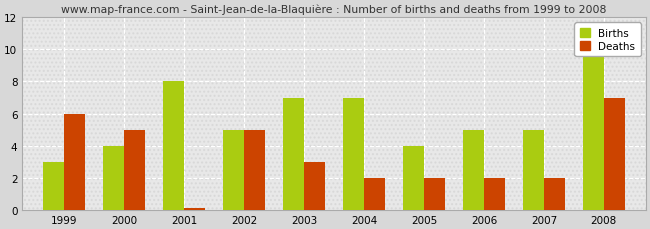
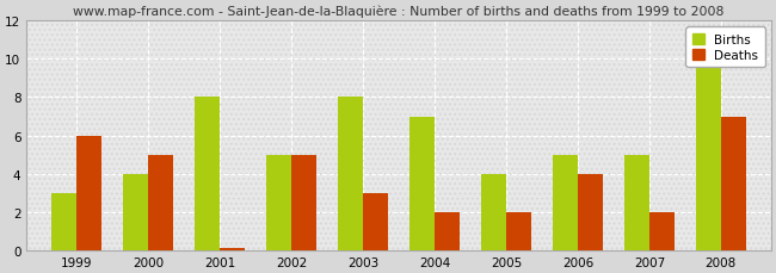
Births/2003: 7 -> 8
Deaths/2006: 2.0 -> 4.0
